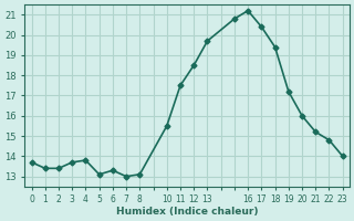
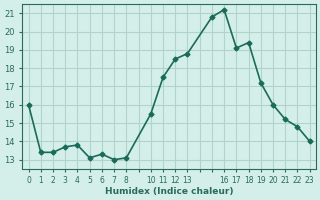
0: 13.7 -> 16.0
13: 19.7 -> 18.8
17: 20.4 -> 19.1
